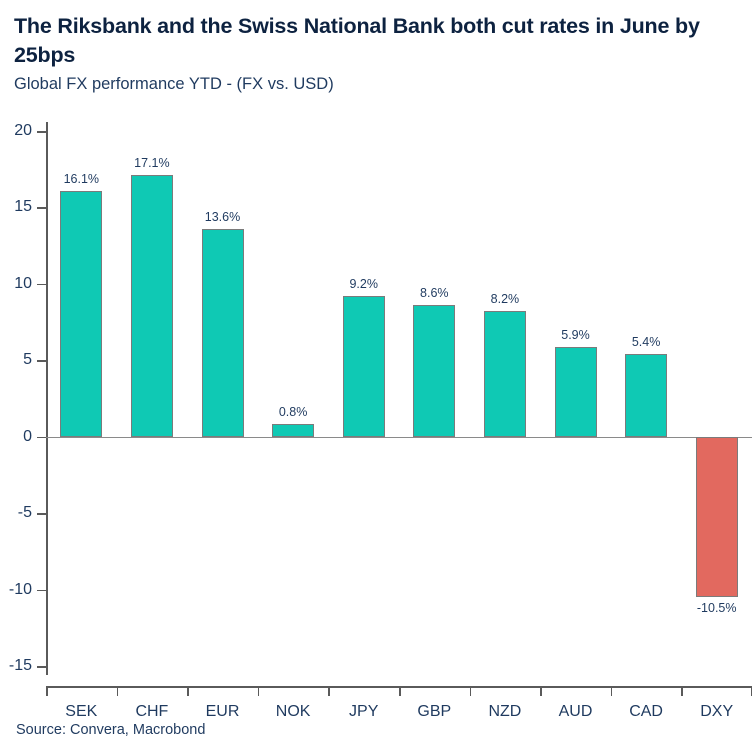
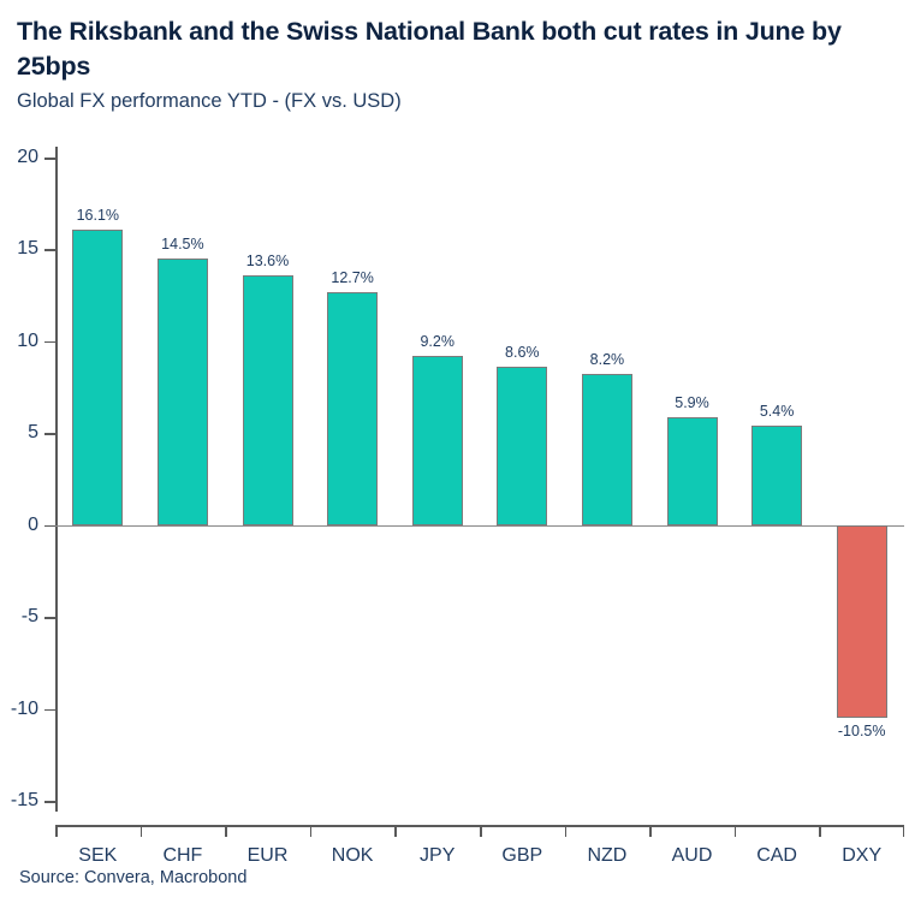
CHF: 17.1% -> 14.5%
NOK: 0.8% -> 12.7%
